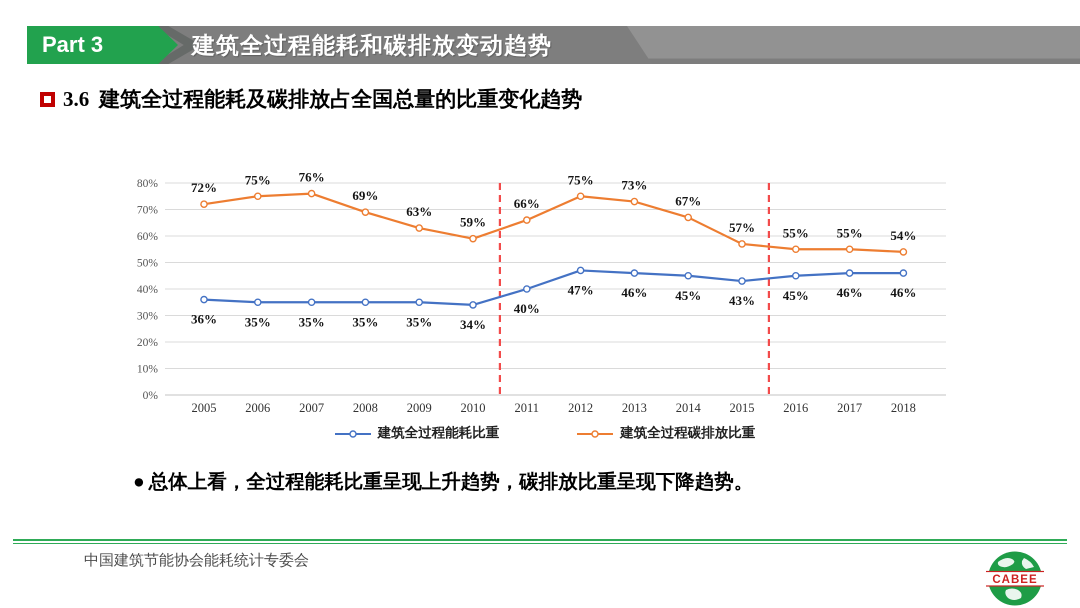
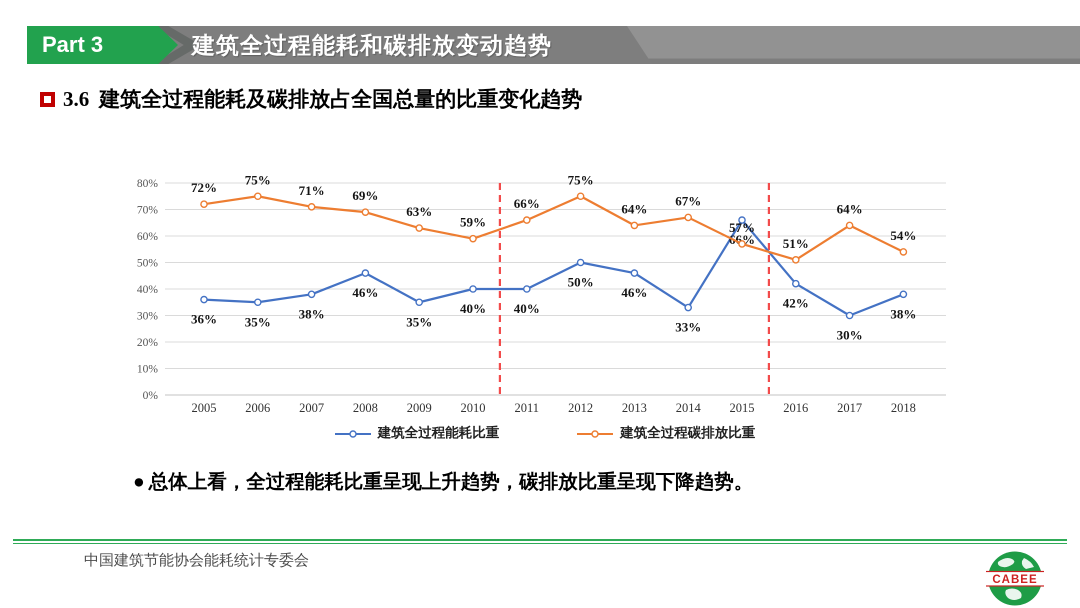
建筑全过程能耗比重/2007: 35% -> 38%
建筑全过程碳排放比重/2007: 76% -> 71%
建筑全过程能耗比重/2008: 35% -> 46%
建筑全过程能耗比重/2010: 34% -> 40%
建筑全过程能耗比重/2012: 47% -> 50%
建筑全过程碳排放比重/2013: 73% -> 64%
建筑全过程能耗比重/2014: 45% -> 33%
建筑全过程能耗比重/2015: 43% -> 66%
建筑全过程能耗比重/2016: 45% -> 42%
建筑全过程碳排放比重/2016: 55% -> 51%
建筑全过程能耗比重/2017: 46% -> 30%
建筑全过程碳排放比重/2017: 55% -> 64%
建筑全过程能耗比重/2018: 46% -> 38%
